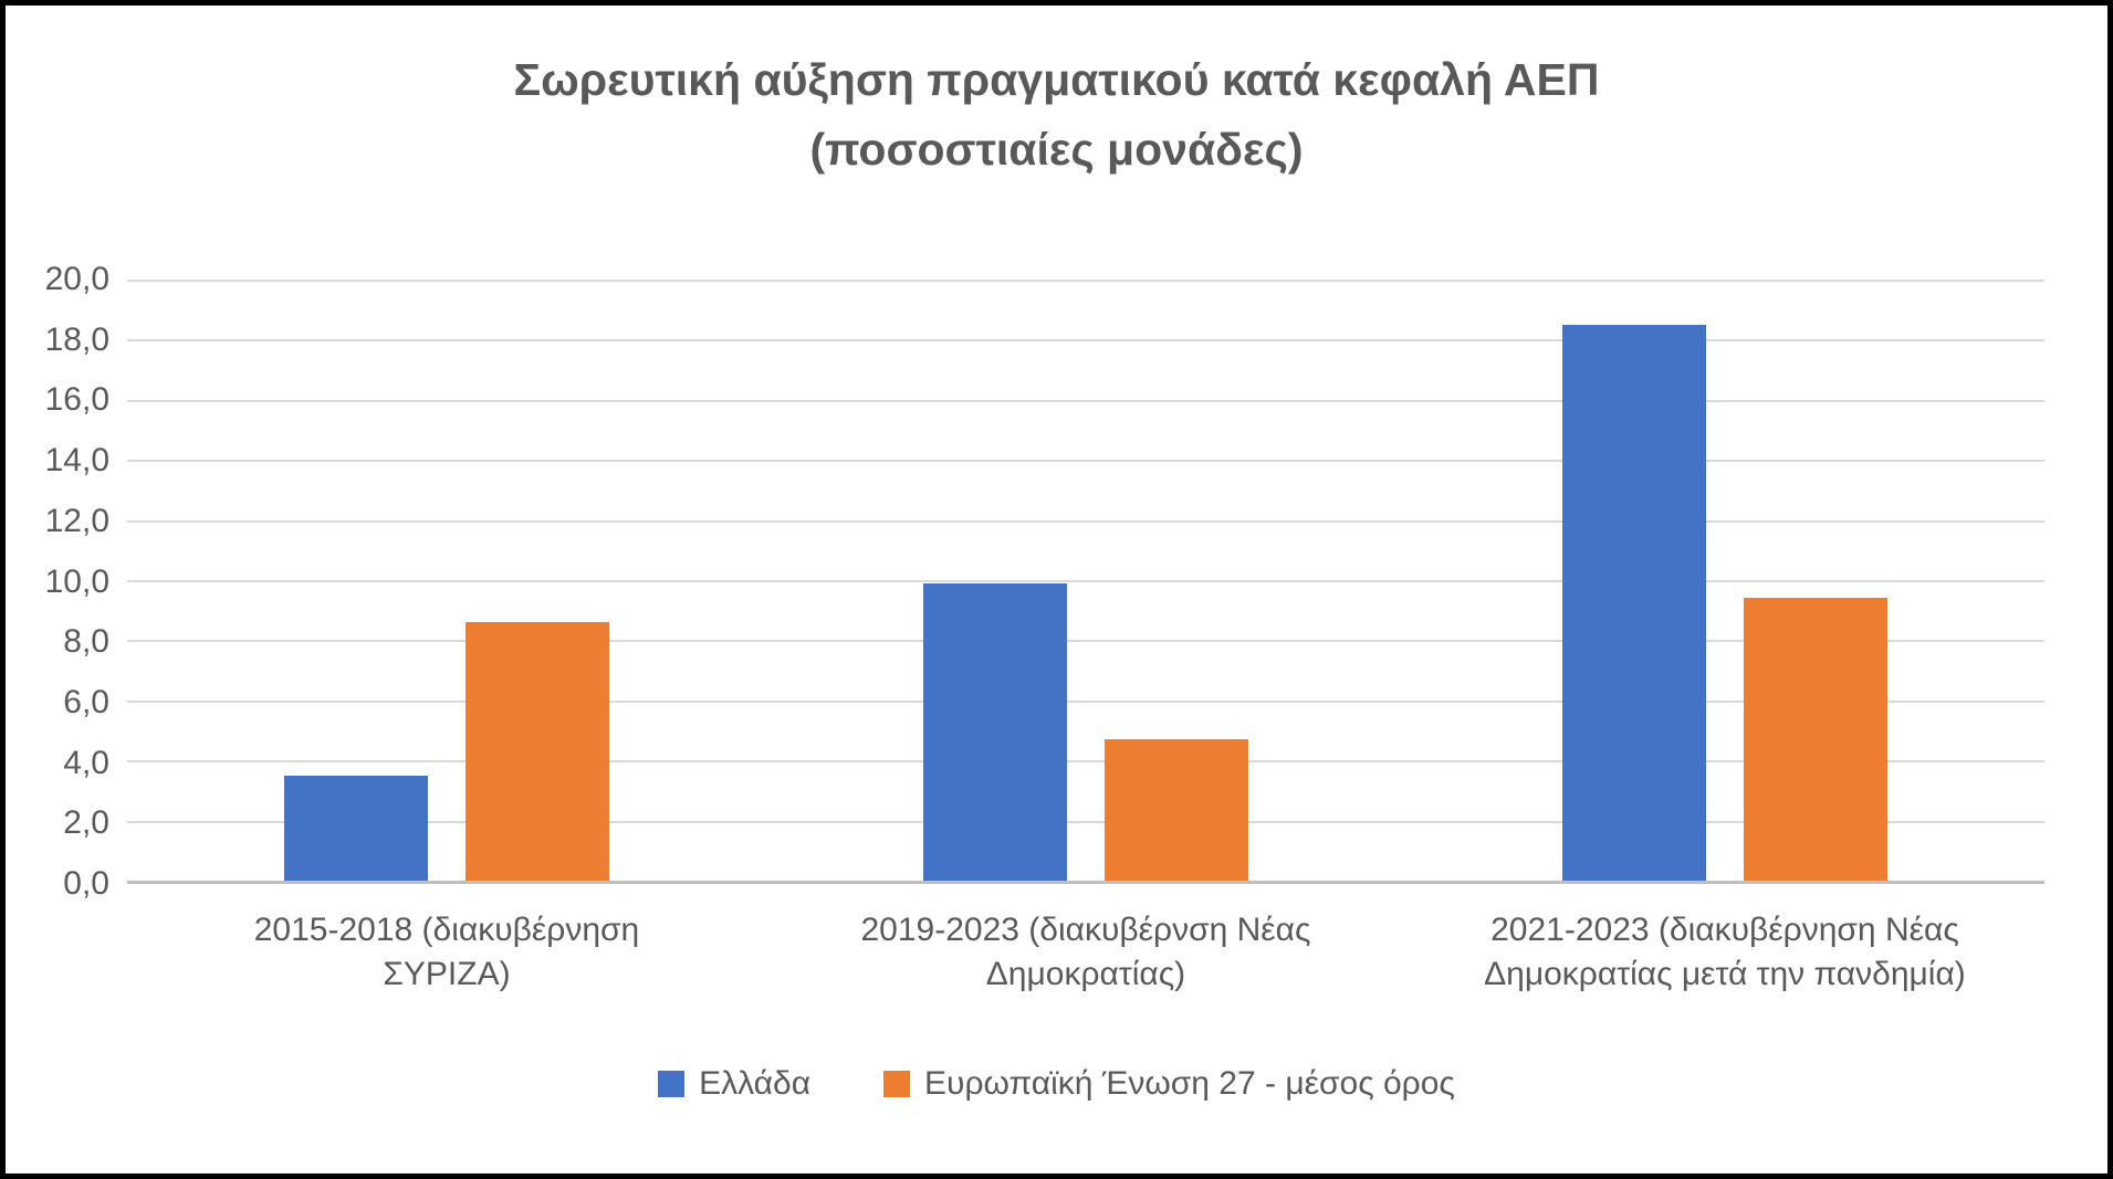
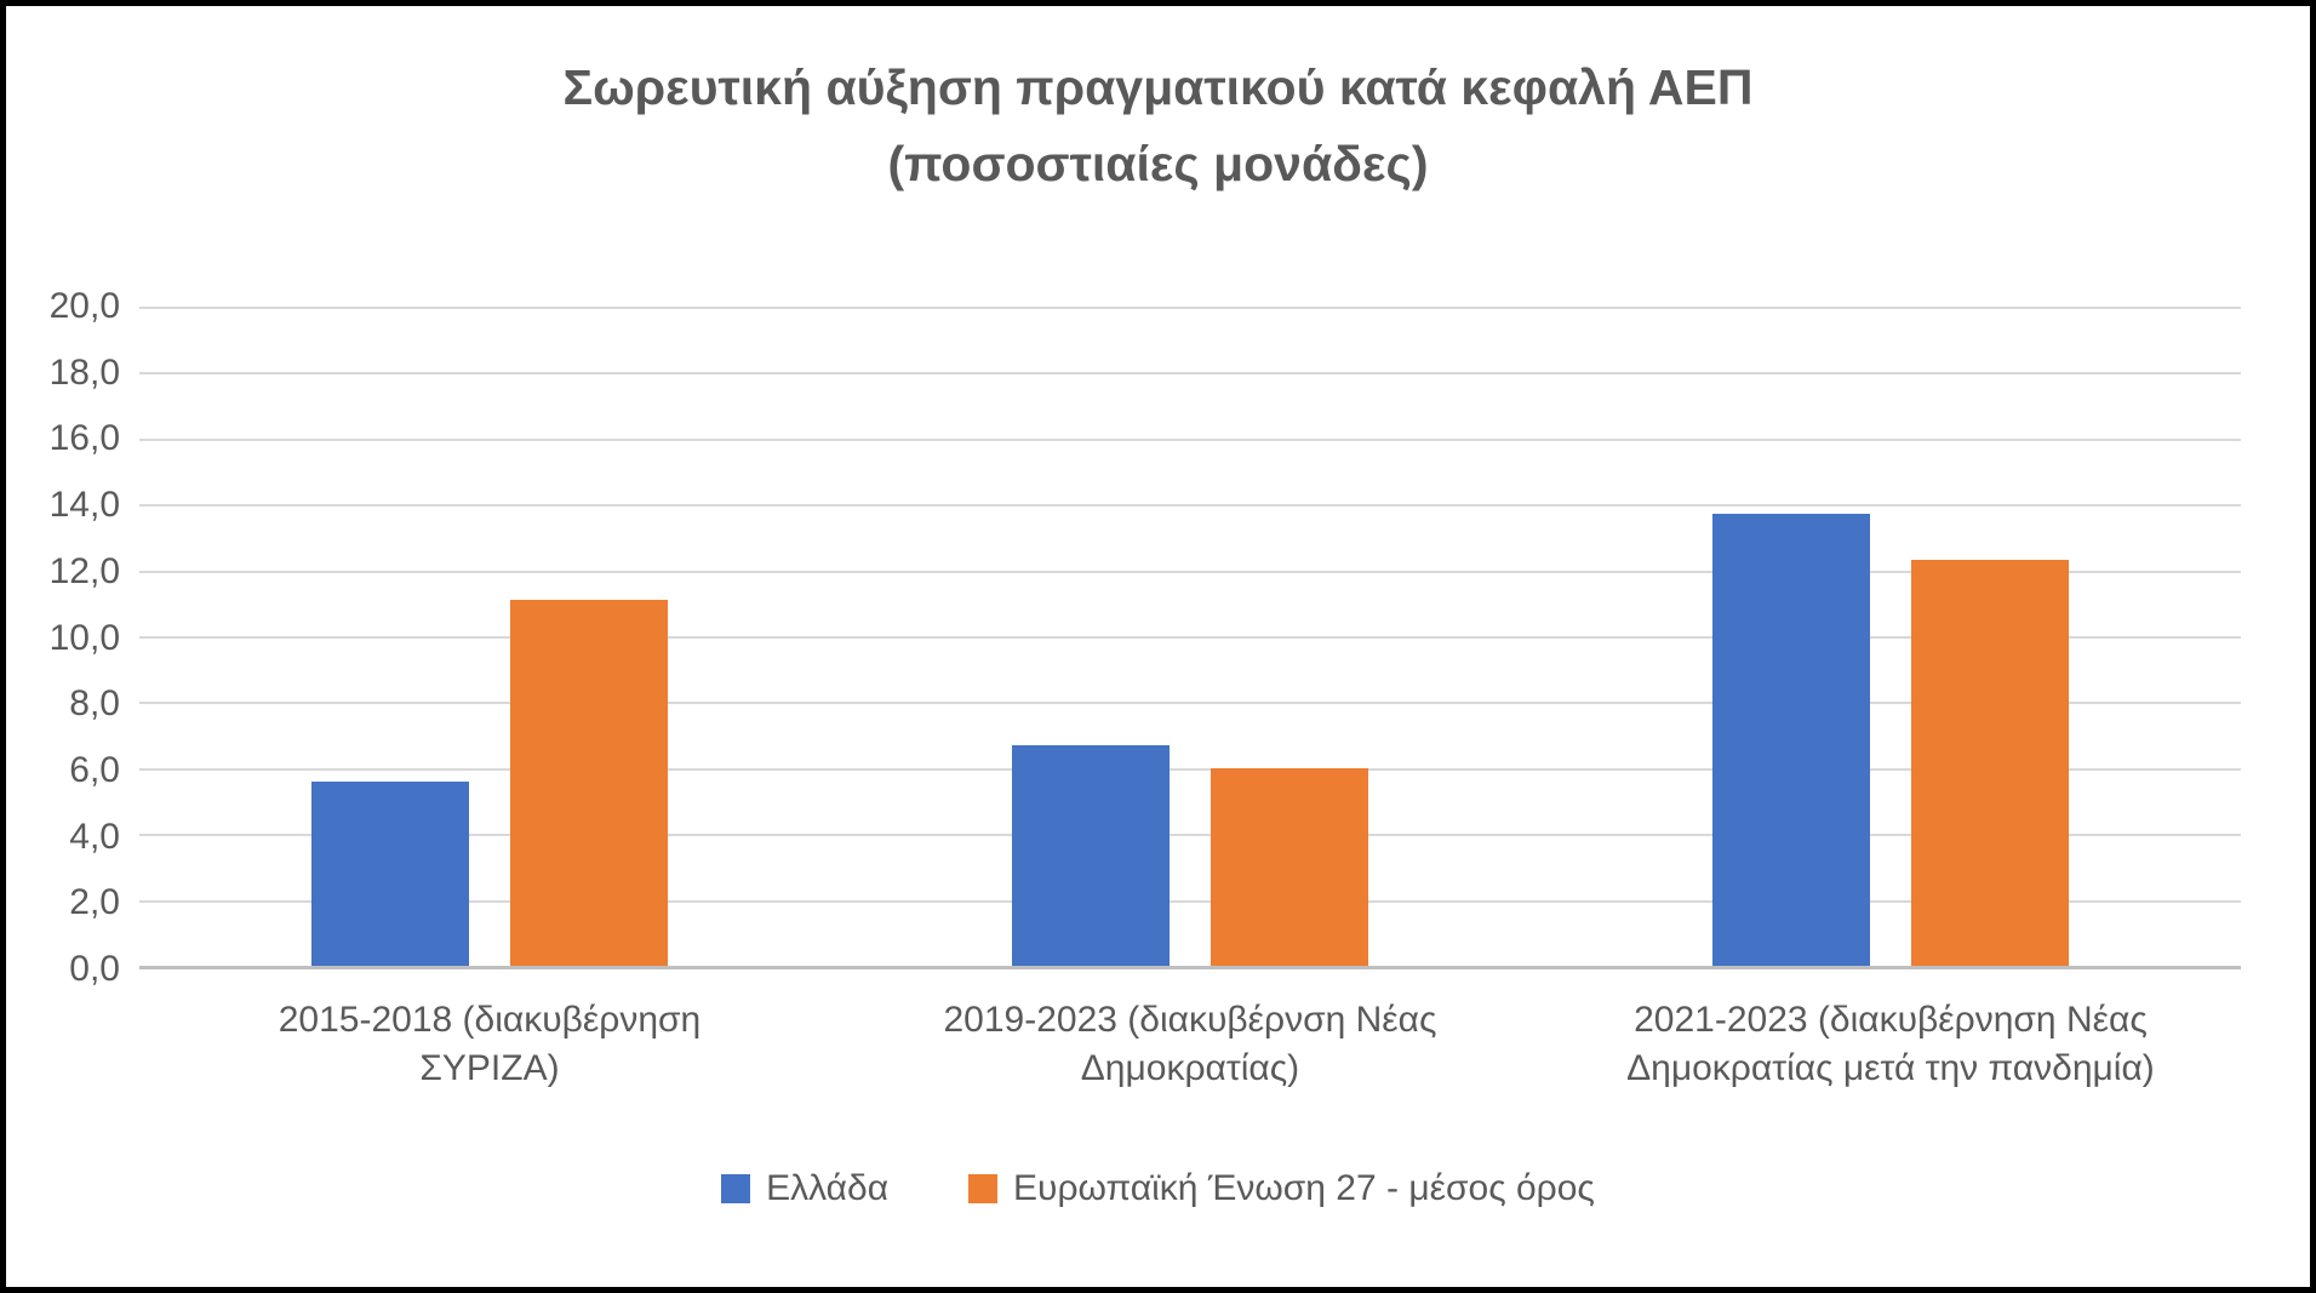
Ελλάδα/2015-2018 (διακυβέρνηση ΣΥΡΙΖΑ): 3,5 -> 5,6
Ευρωπαϊκή Ένωση 27 - μέσος όρος/2015-2018 (διακυβέρνηση ΣΥΡΙΖΑ): 8,6 -> 11,1
Ελλάδα/2019-2023 (διακυβέρνση Νέας Δημοκρατίας): 9,9 -> 6,7
Ευρωπαϊκή Ένωση 27 - μέσος όρος/2019-2023 (διακυβέρνση Νέας Δημοκρατίας): 4,7 -> 6,0
Ελλάδα/2021-2023 (διακυβέρνηση Νέας Δημοκρατίας μετά την πανδημία): 18,5 -> 13,7
Ευρωπαϊκή Ένωση 27 - μέσος όρος/2021-2023 (διακυβέρνηση Νέας Δημοκρατίας μετά την πανδημία): 9,4 -> 12,3
